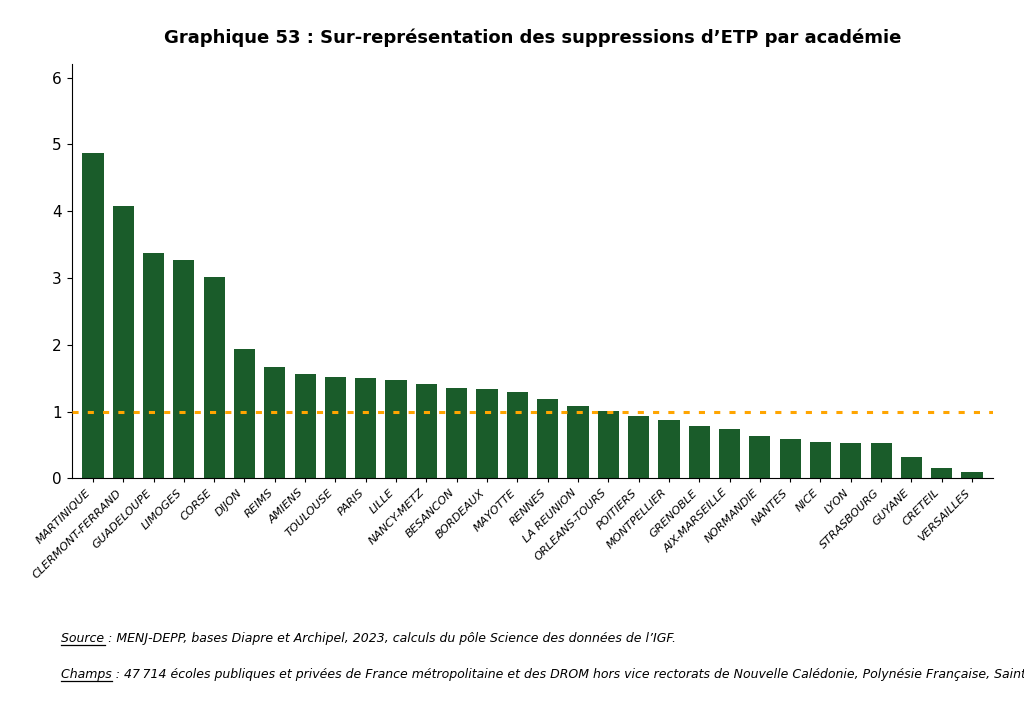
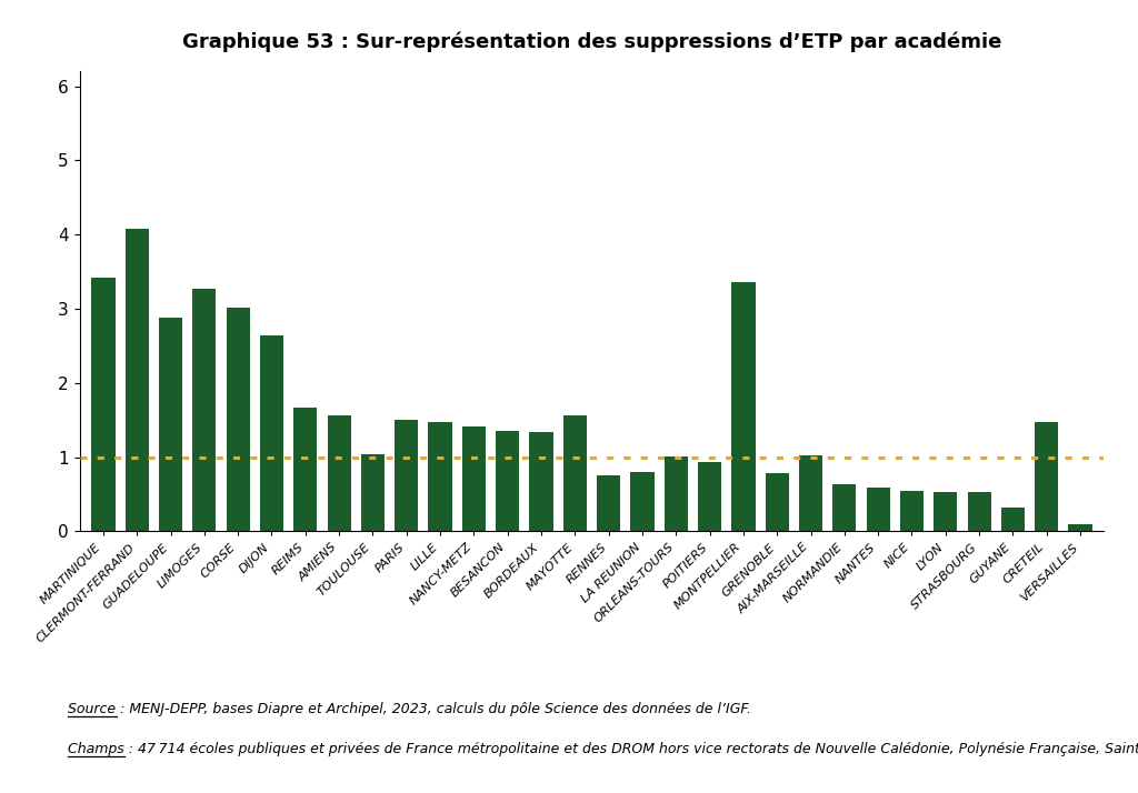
MARTINIQUE: 4.87 -> 3.42
GUADELOUPE: 3.38 -> 2.88
DIJON: 1.94 -> 2.64
TOULOUSE: 1.52 -> 1.04
MAYOTTE: 1.30 -> 1.56
RENNES: 1.19 -> 0.76
LA REUNION: 1.08 -> 0.80
MONTPELLIER: 0.88 -> 3.36
AIX-MARSEILLE: 0.74 -> 1.02
CRETEIL: 0.15 -> 1.48
